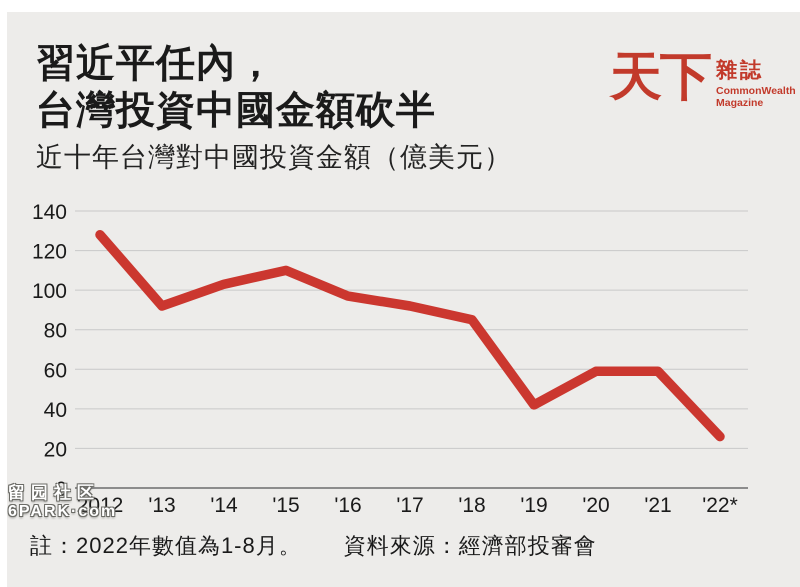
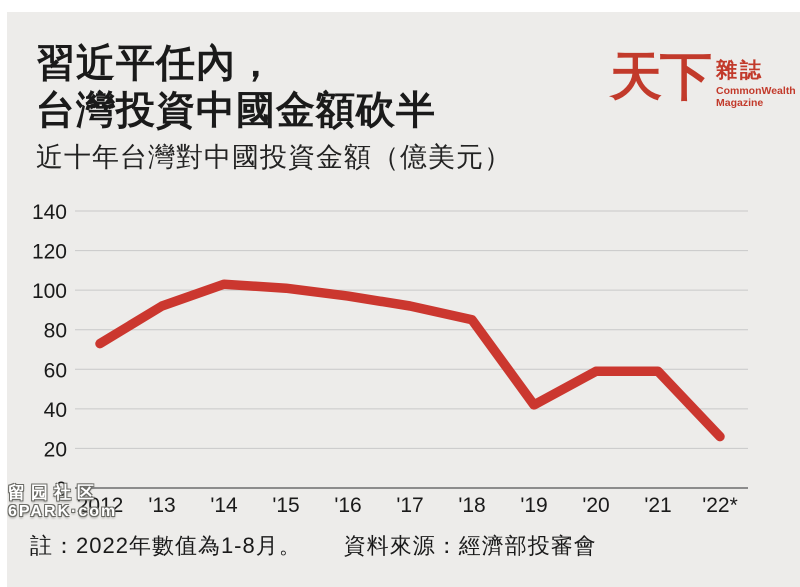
2012: 128 -> 73
'15: 110 -> 101
